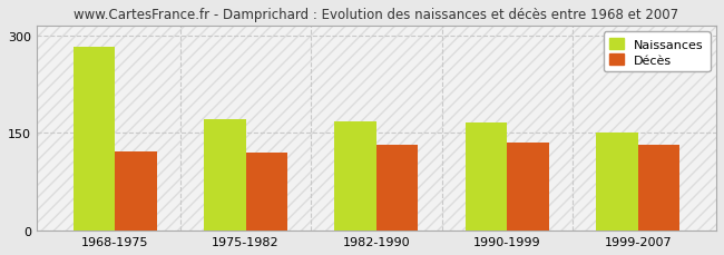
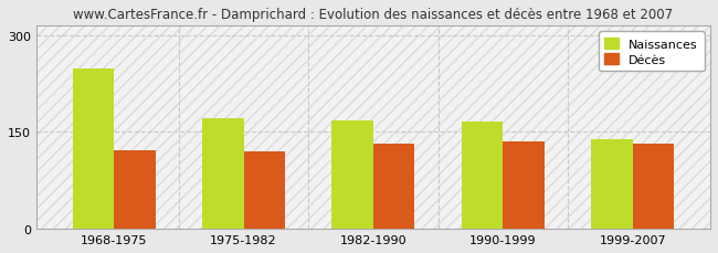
Naissances/1968-1975: 283 -> 248
Naissances/1999-2007: 150 -> 138
